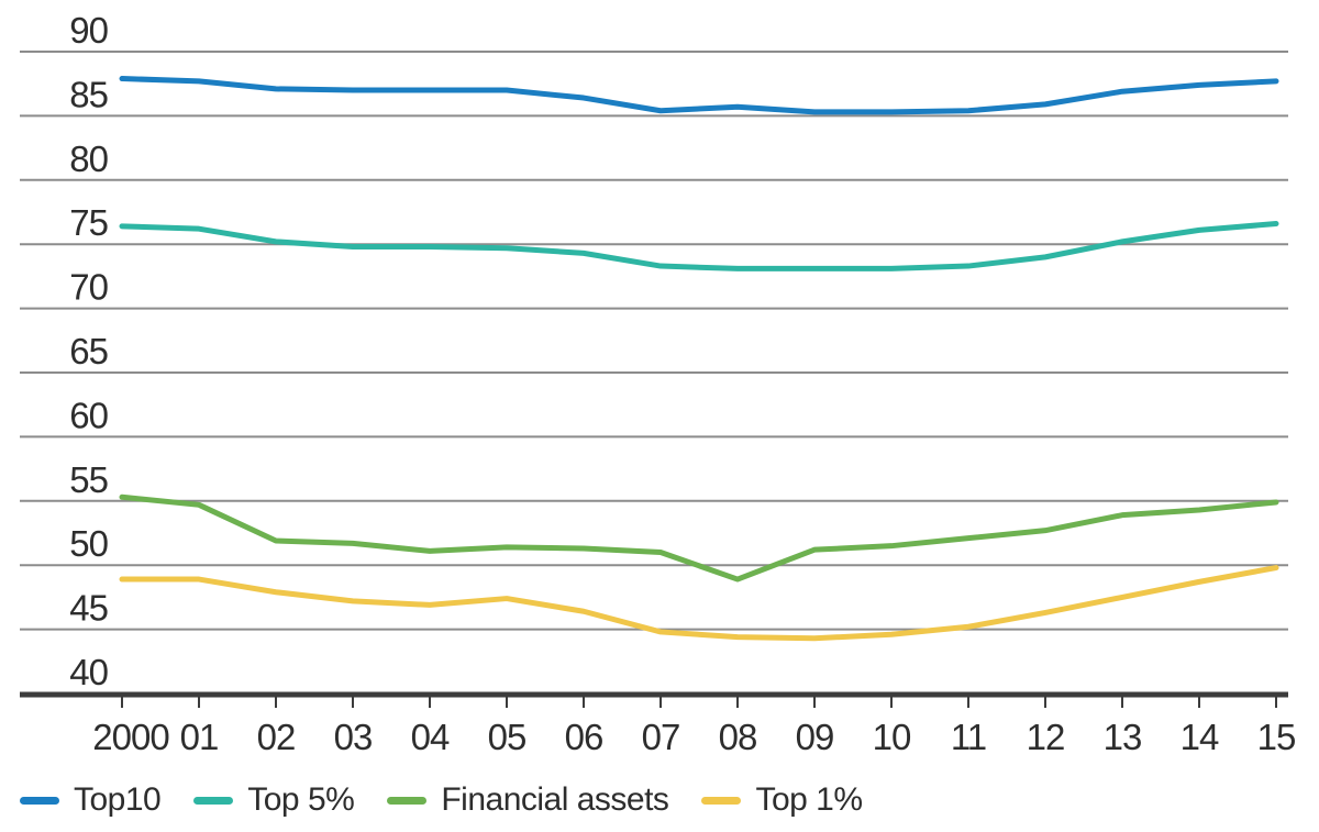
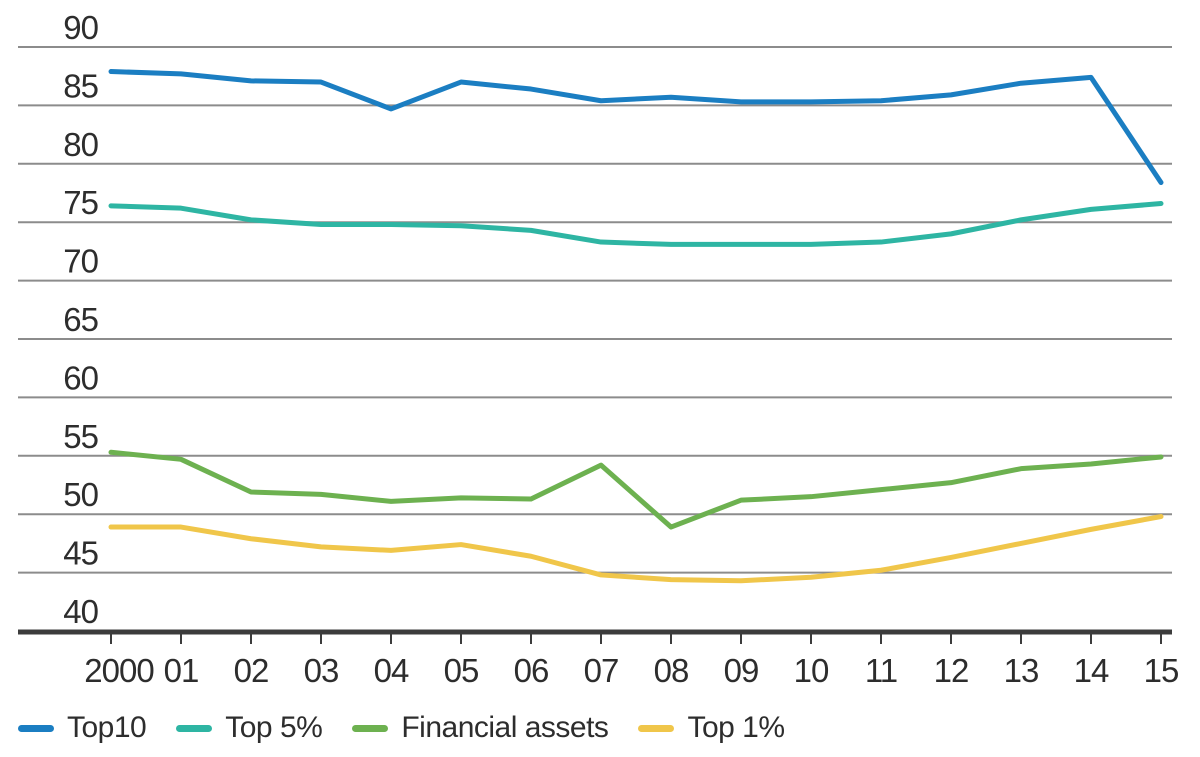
Top10/04: 87.0 -> 84.7
Financial assets/07: 51.0 -> 54.2
Top10/15: 87.7 -> 78.4
